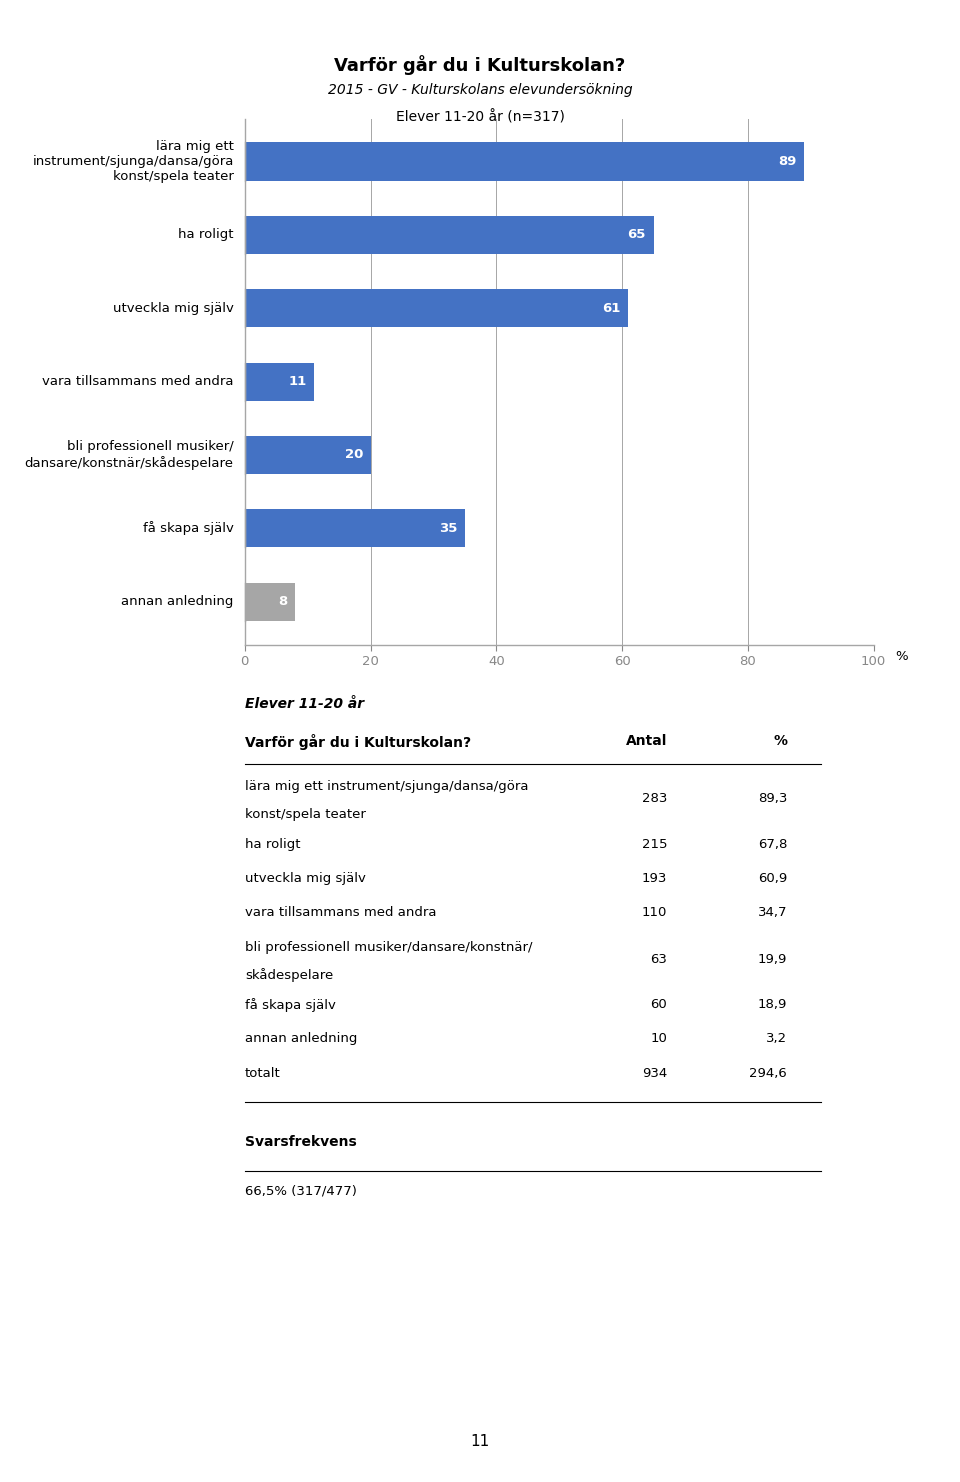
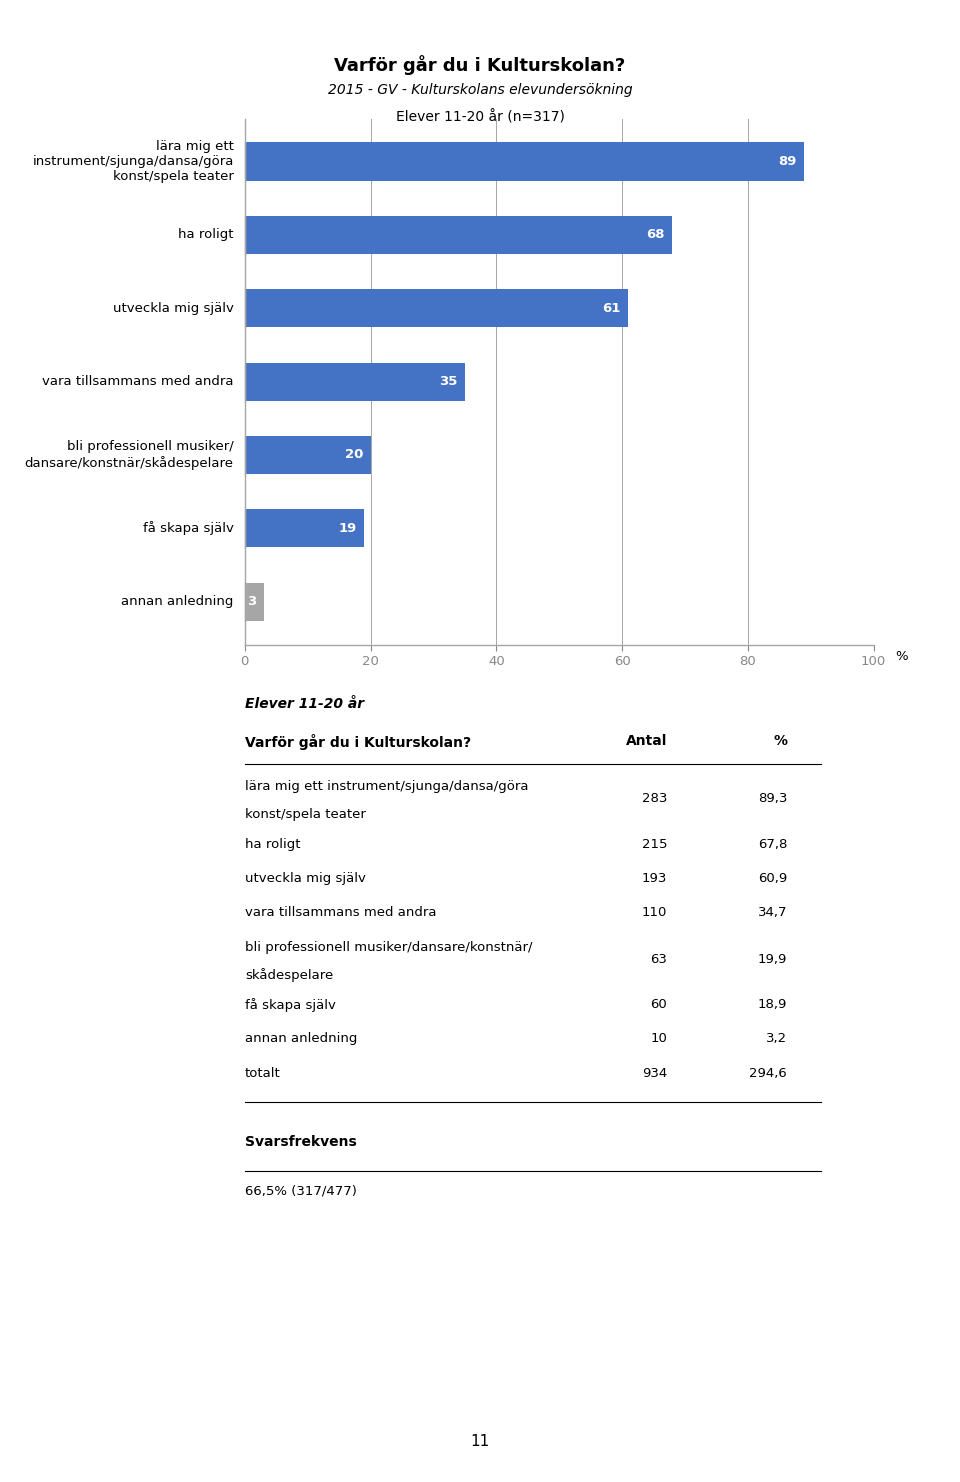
ha roligt: 65 -> 68
vara tillsammans med andra: 11 -> 35
få skapa själv: 35 -> 19
annan anledning: 8 -> 3
